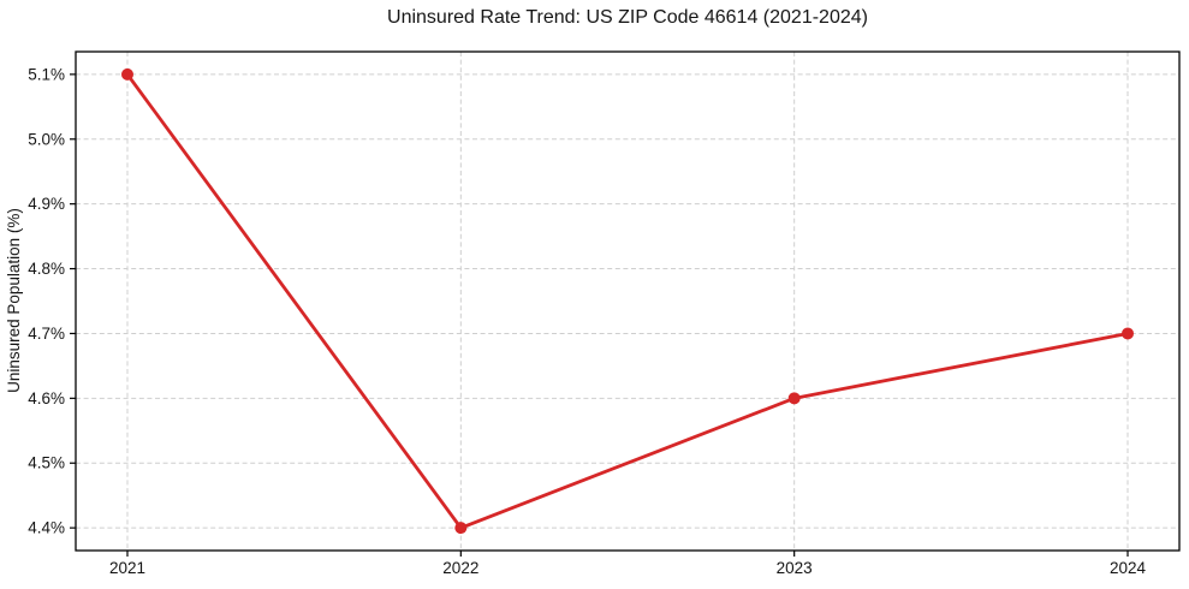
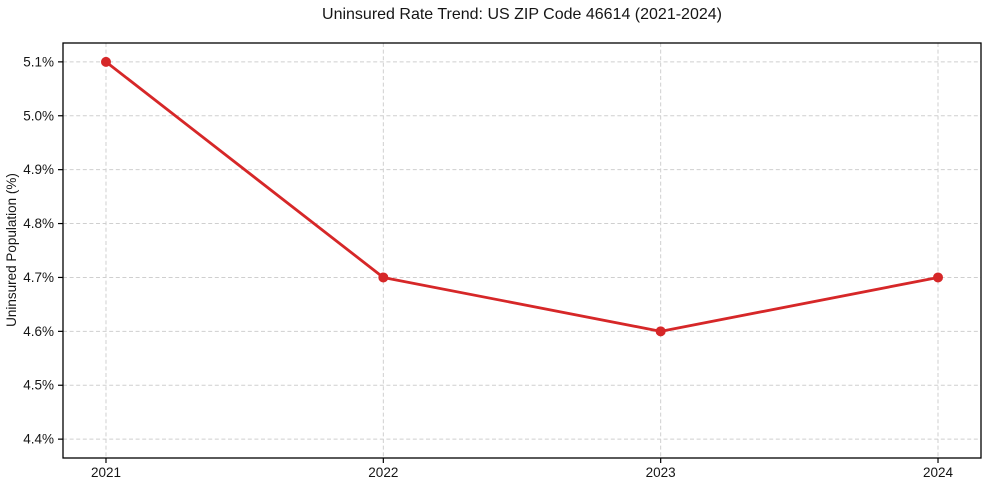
2022: 4.4% -> 4.7%
